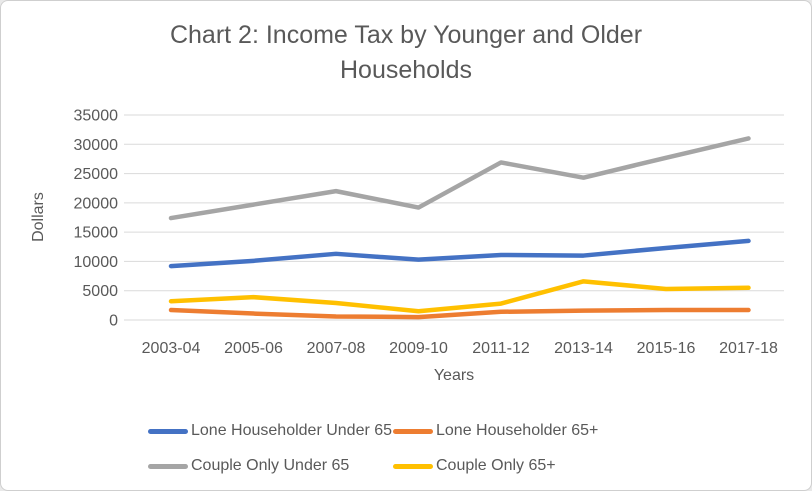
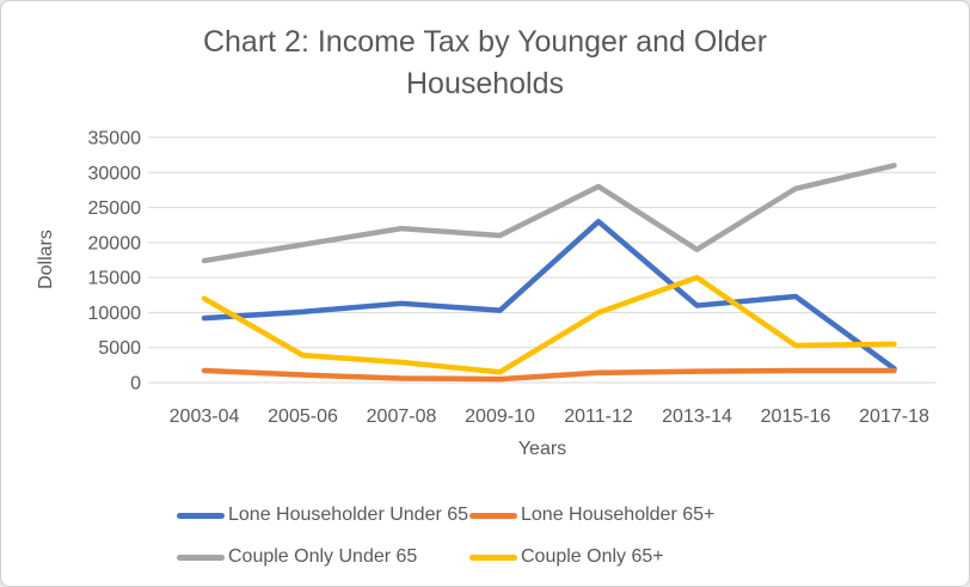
Couple Only 65+/2003-04: 3000 -> 12000
Couple Only Under 65/2009-10: 19000 -> 21000
Lone Householder Under 65/2011-12: 11000 -> 23000
Couple Only Under 65/2011-12: 27000 -> 28000
Couple Only 65+/2011-12: 3000 -> 10000
Couple Only Under 65/2013-14: 24000 -> 19000
Couple Only 65+/2013-14: 7000 -> 15000
Lone Householder Under 65/2017-18: 14000 -> 2000
